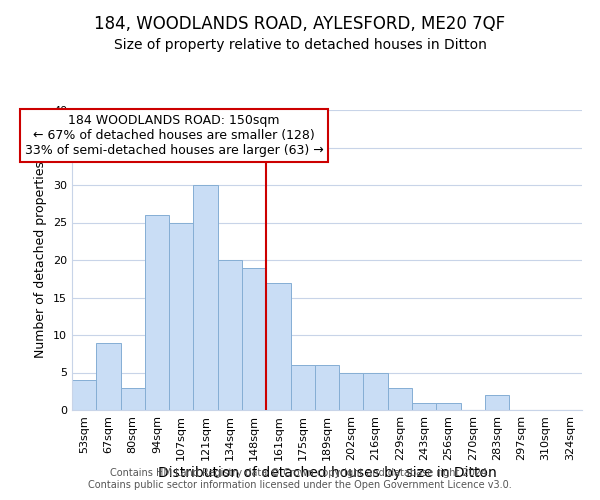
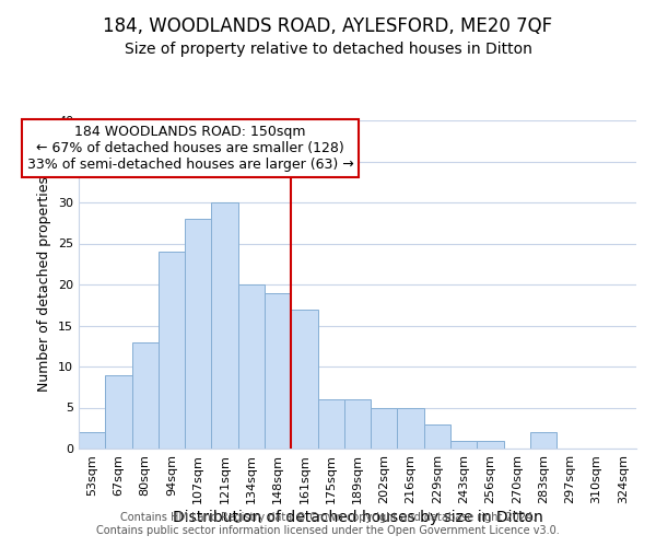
53sqm: 4 -> 2
80sqm: 3 -> 13
94sqm: 26 -> 24
107sqm: 25 -> 28
